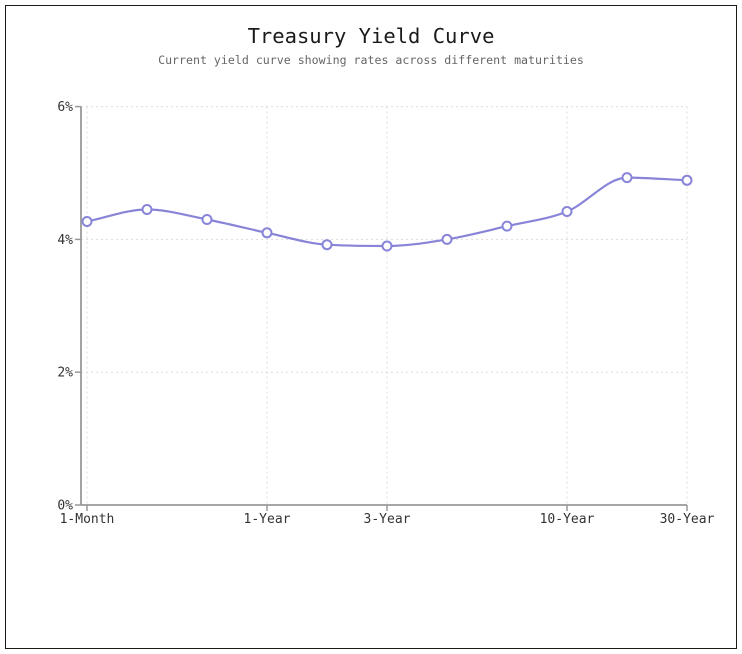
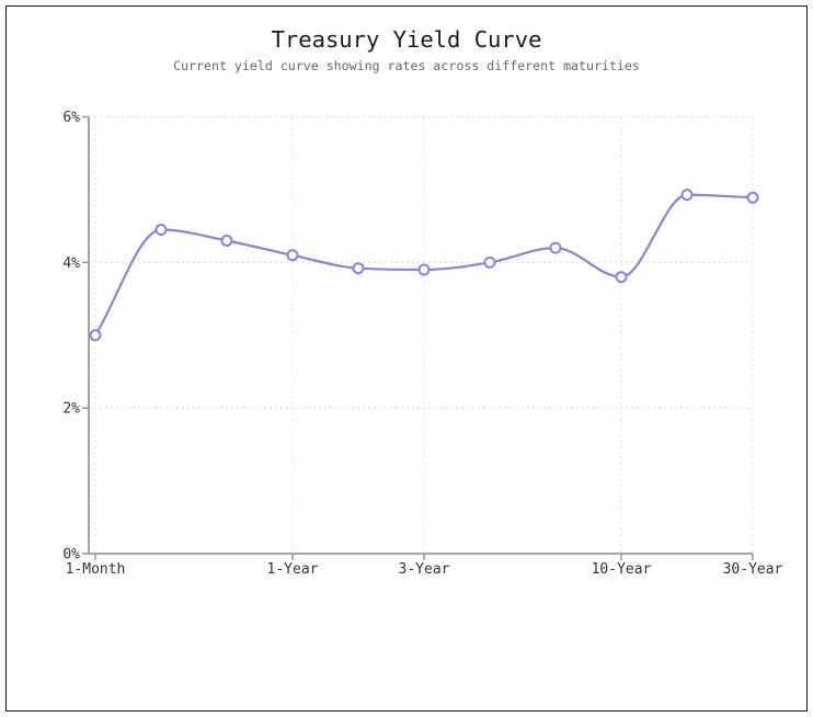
1-Month: 4.3% -> 3.0%
10-Year: 4.4% -> 3.8%
